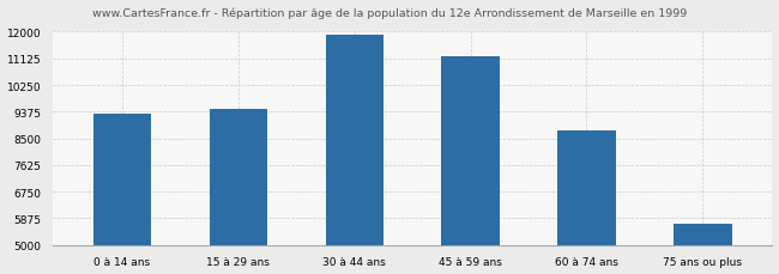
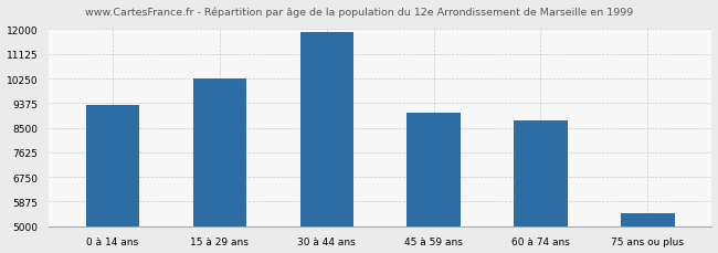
15 à 29 ans: 9450 -> 10250
45 à 59 ans: 11200 -> 9050
75 ans ou plus: 5700 -> 5450
